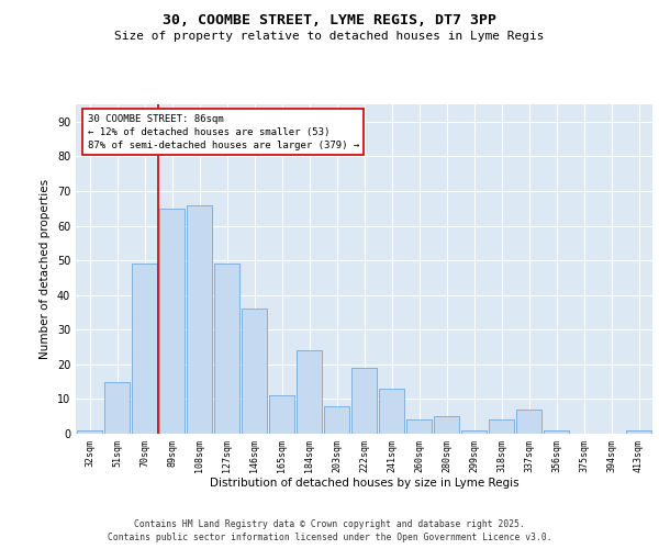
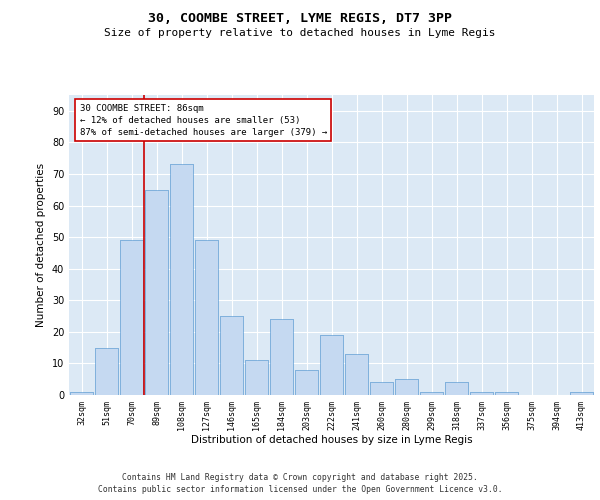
108sqm: 66 -> 73
146sqm: 36 -> 25
337sqm: 7 -> 1
